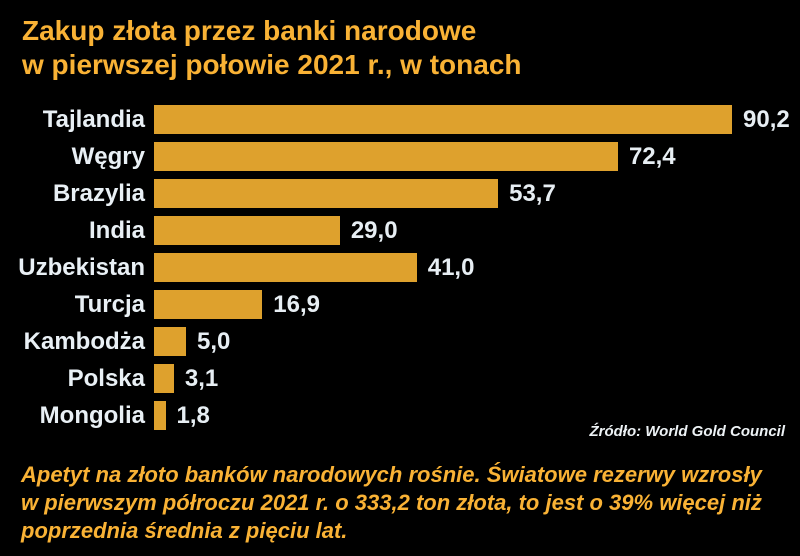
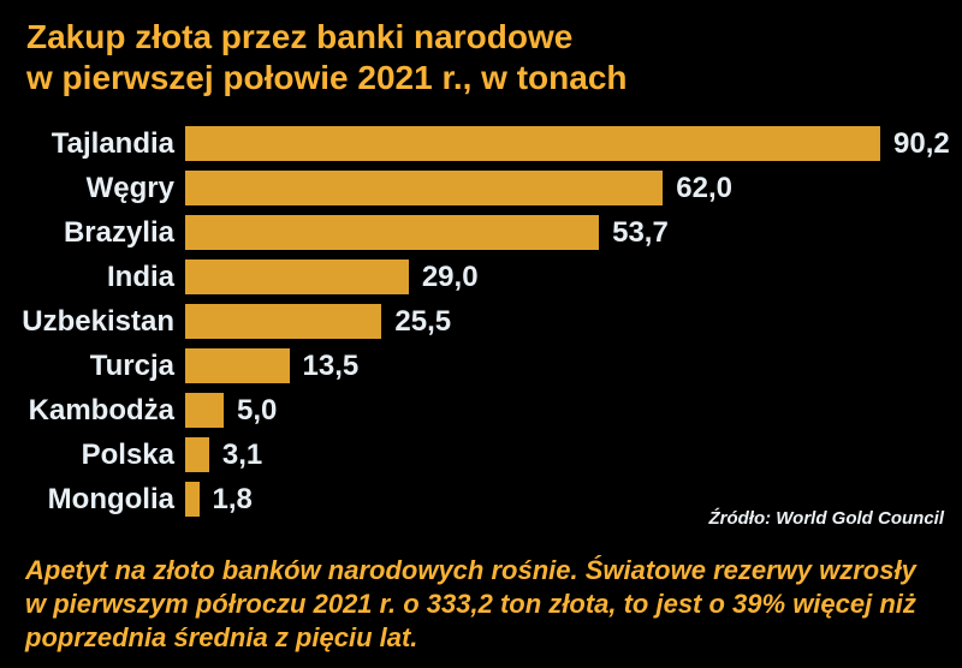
Węgry: 72,4 -> 62,0
Uzbekistan: 41,0 -> 25,5
Turcja: 16,9 -> 13,5
